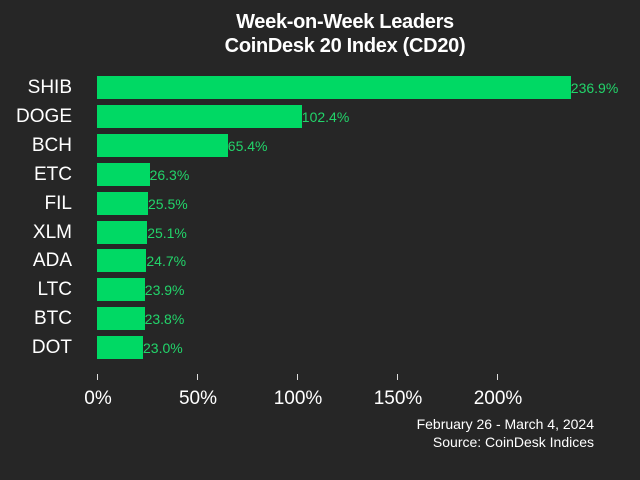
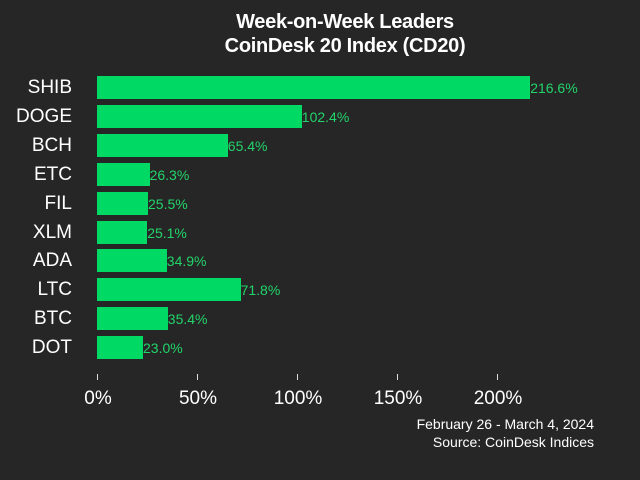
SHIB: 236.9% -> 216.6%
ADA: 24.7% -> 34.9%
LTC: 23.9% -> 71.8%
BTC: 23.8% -> 35.4%
